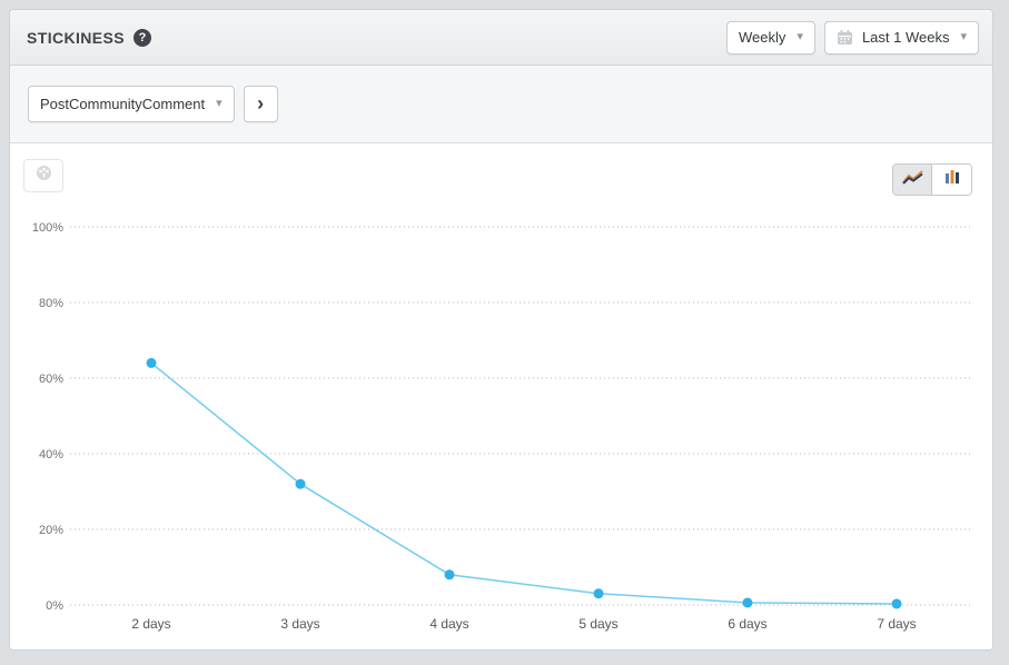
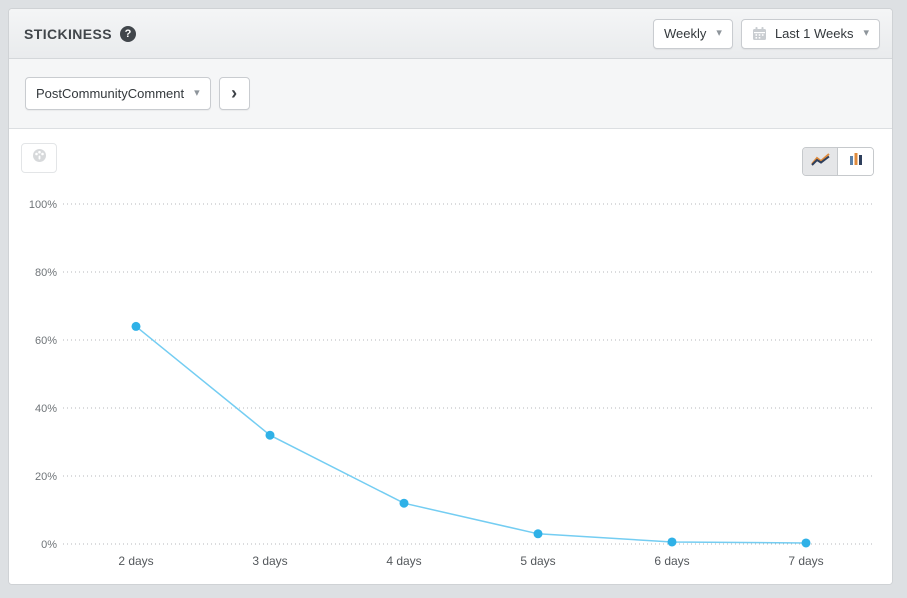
4 days: 8% -> 12%
